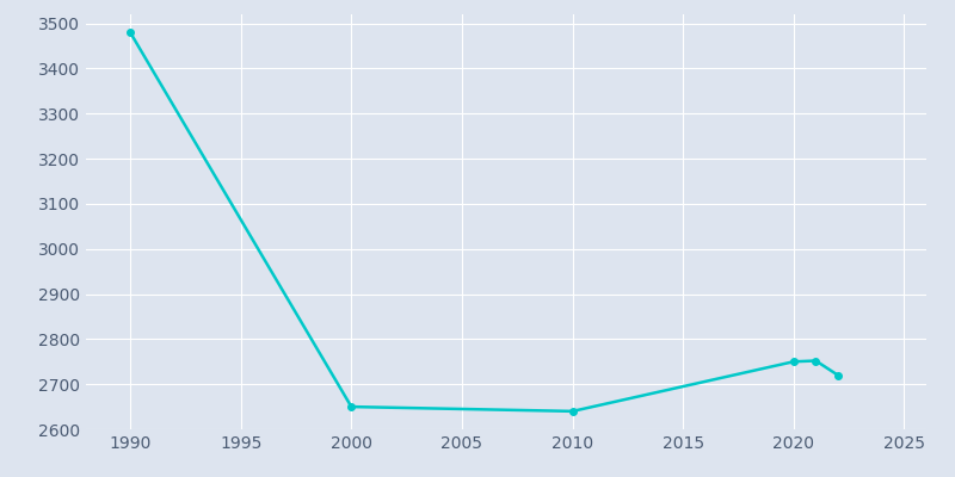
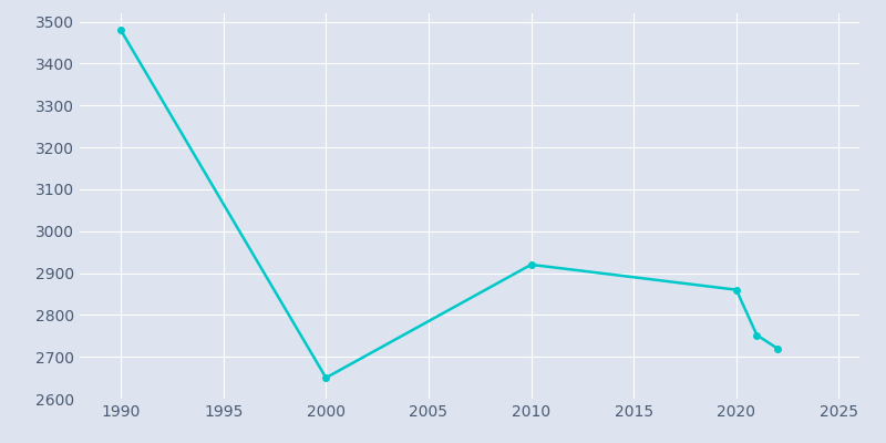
2010: 2640 -> 2920
2020: 2750 -> 2860
